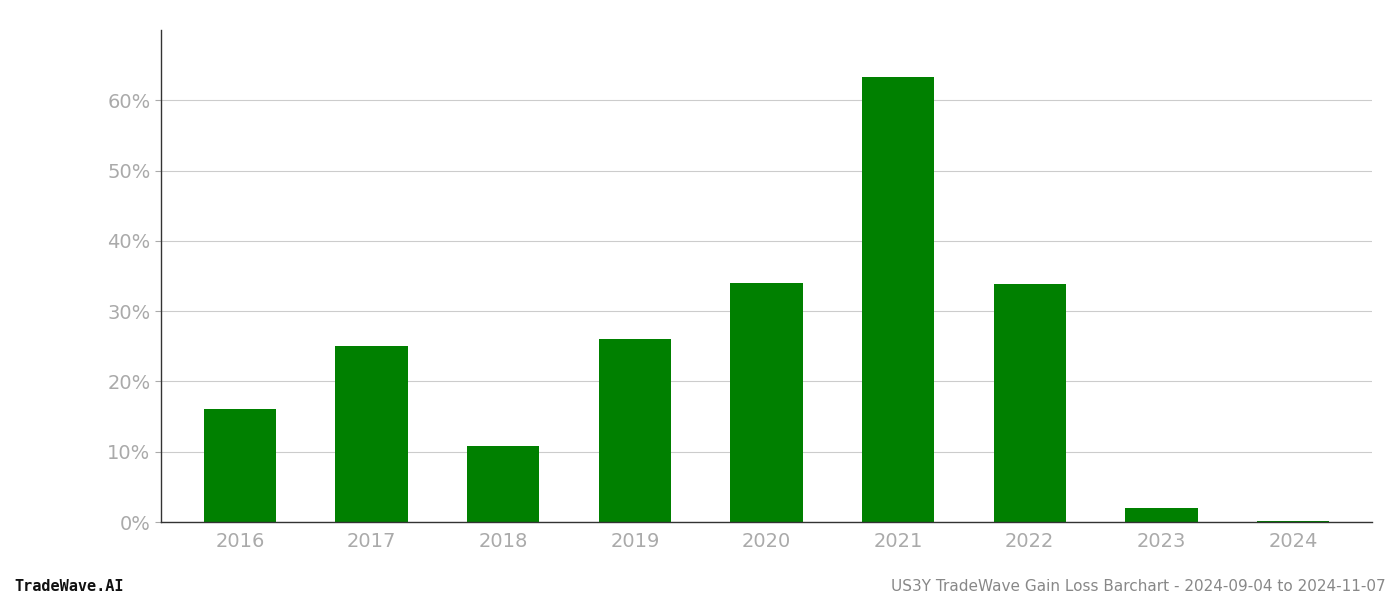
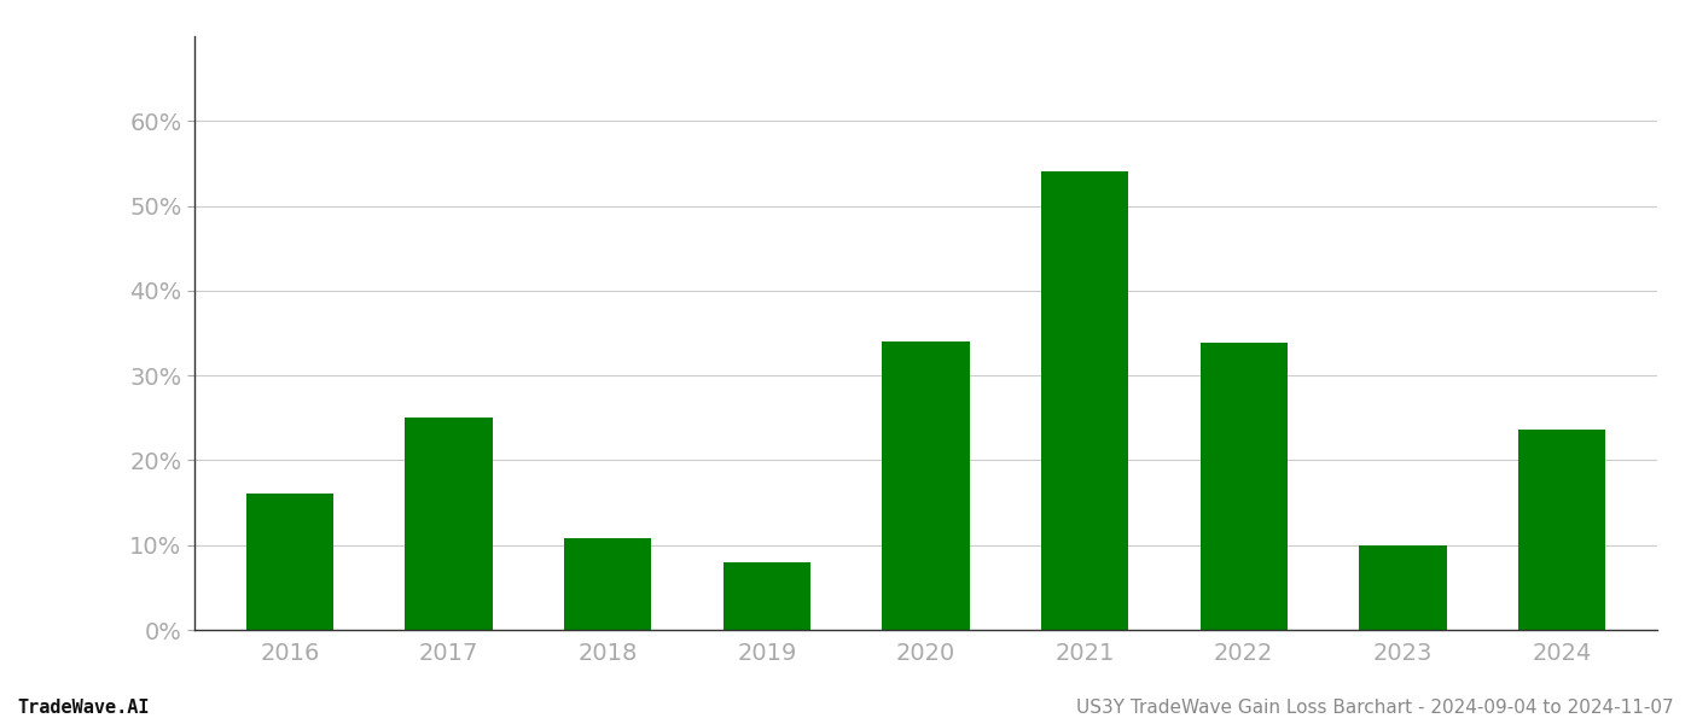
2019: 26.0% -> 8.0%
2021: 63.3% -> 54.0%
2023: 2.0% -> 10.0%
2024: 0.1% -> 23.6%
